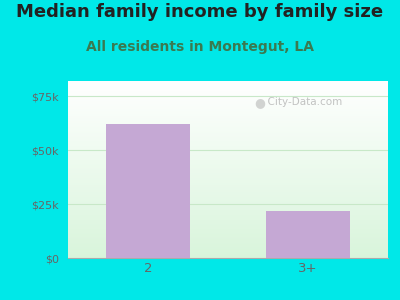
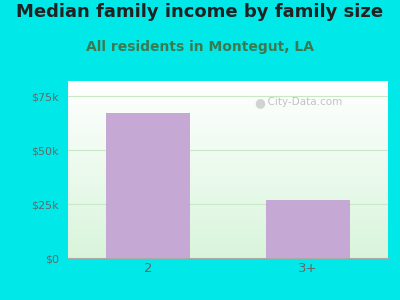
2: $62k -> $67k
3+: $22k -> $27k
